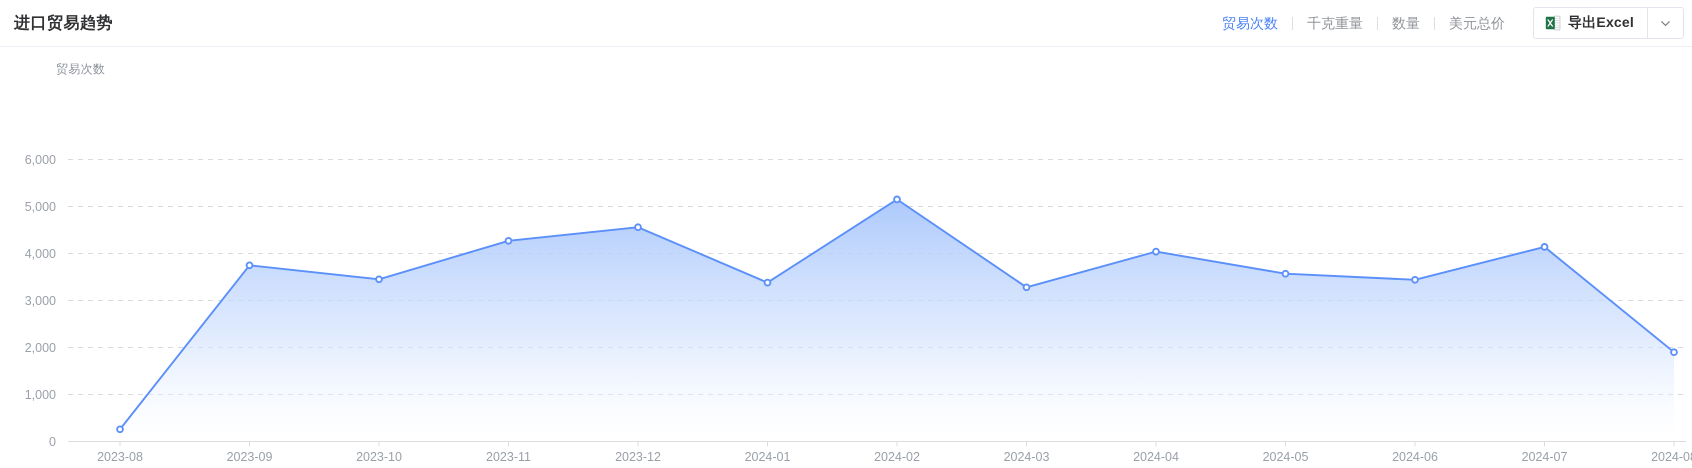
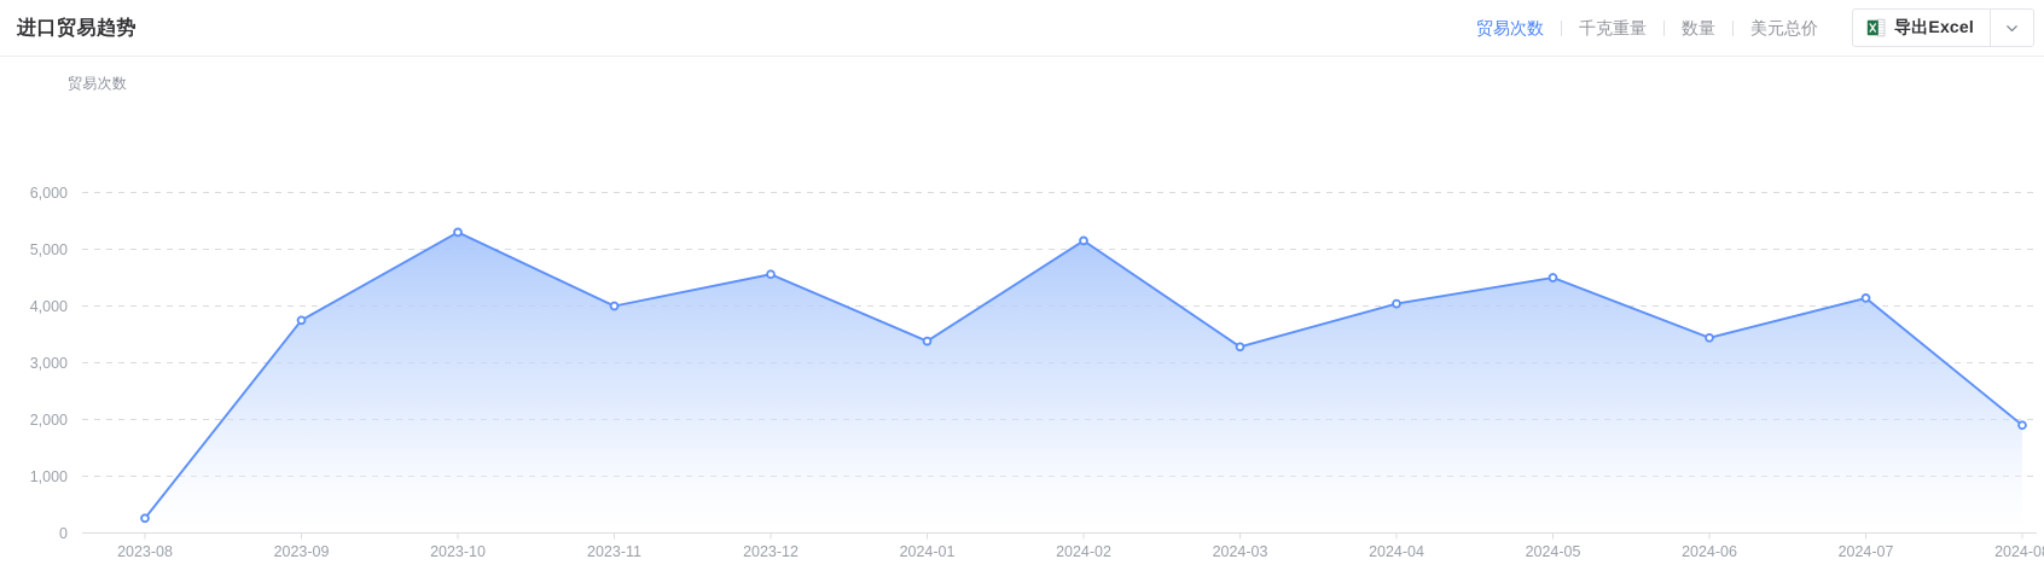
2023-10: 3400 -> 5300
2023-11: 4300 -> 4000
2024-05: 3600 -> 4500
